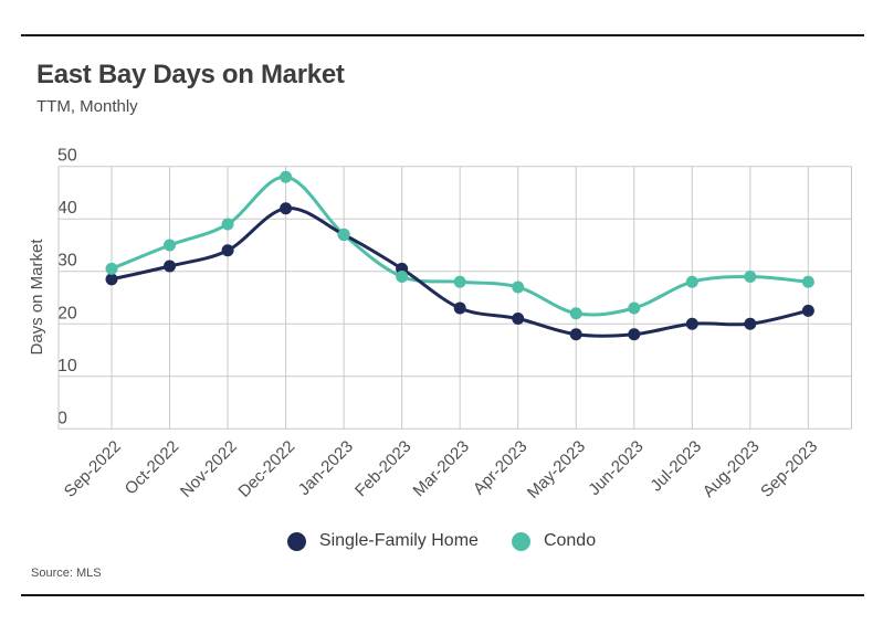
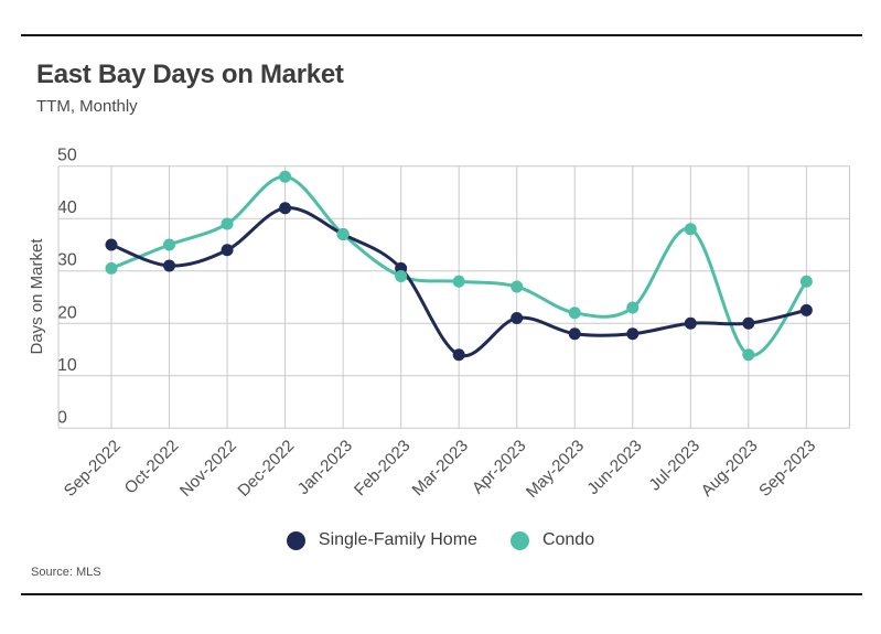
Single-Family Home/Sep-2022: 28 -> 35
Single-Family Home/Mar-2023: 23 -> 14
Condo/Jul-2023: 28 -> 38
Condo/Aug-2023: 29 -> 14
